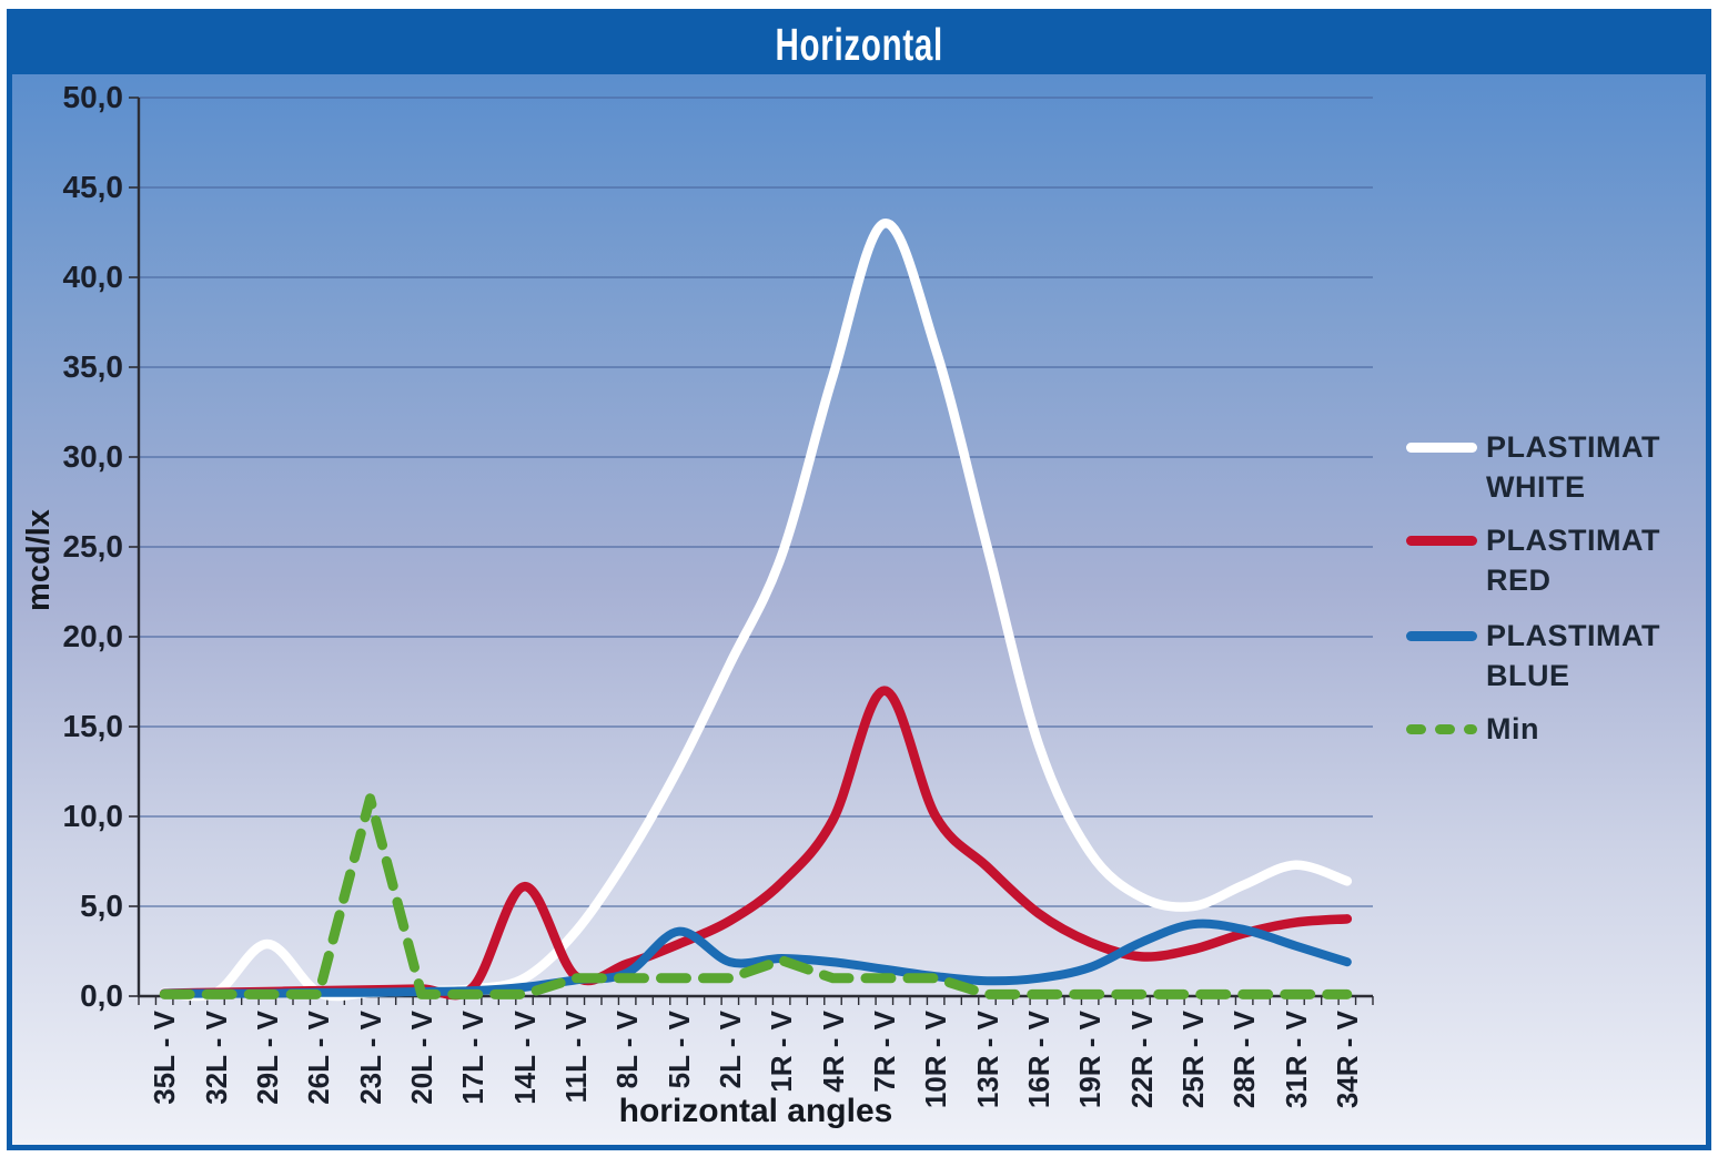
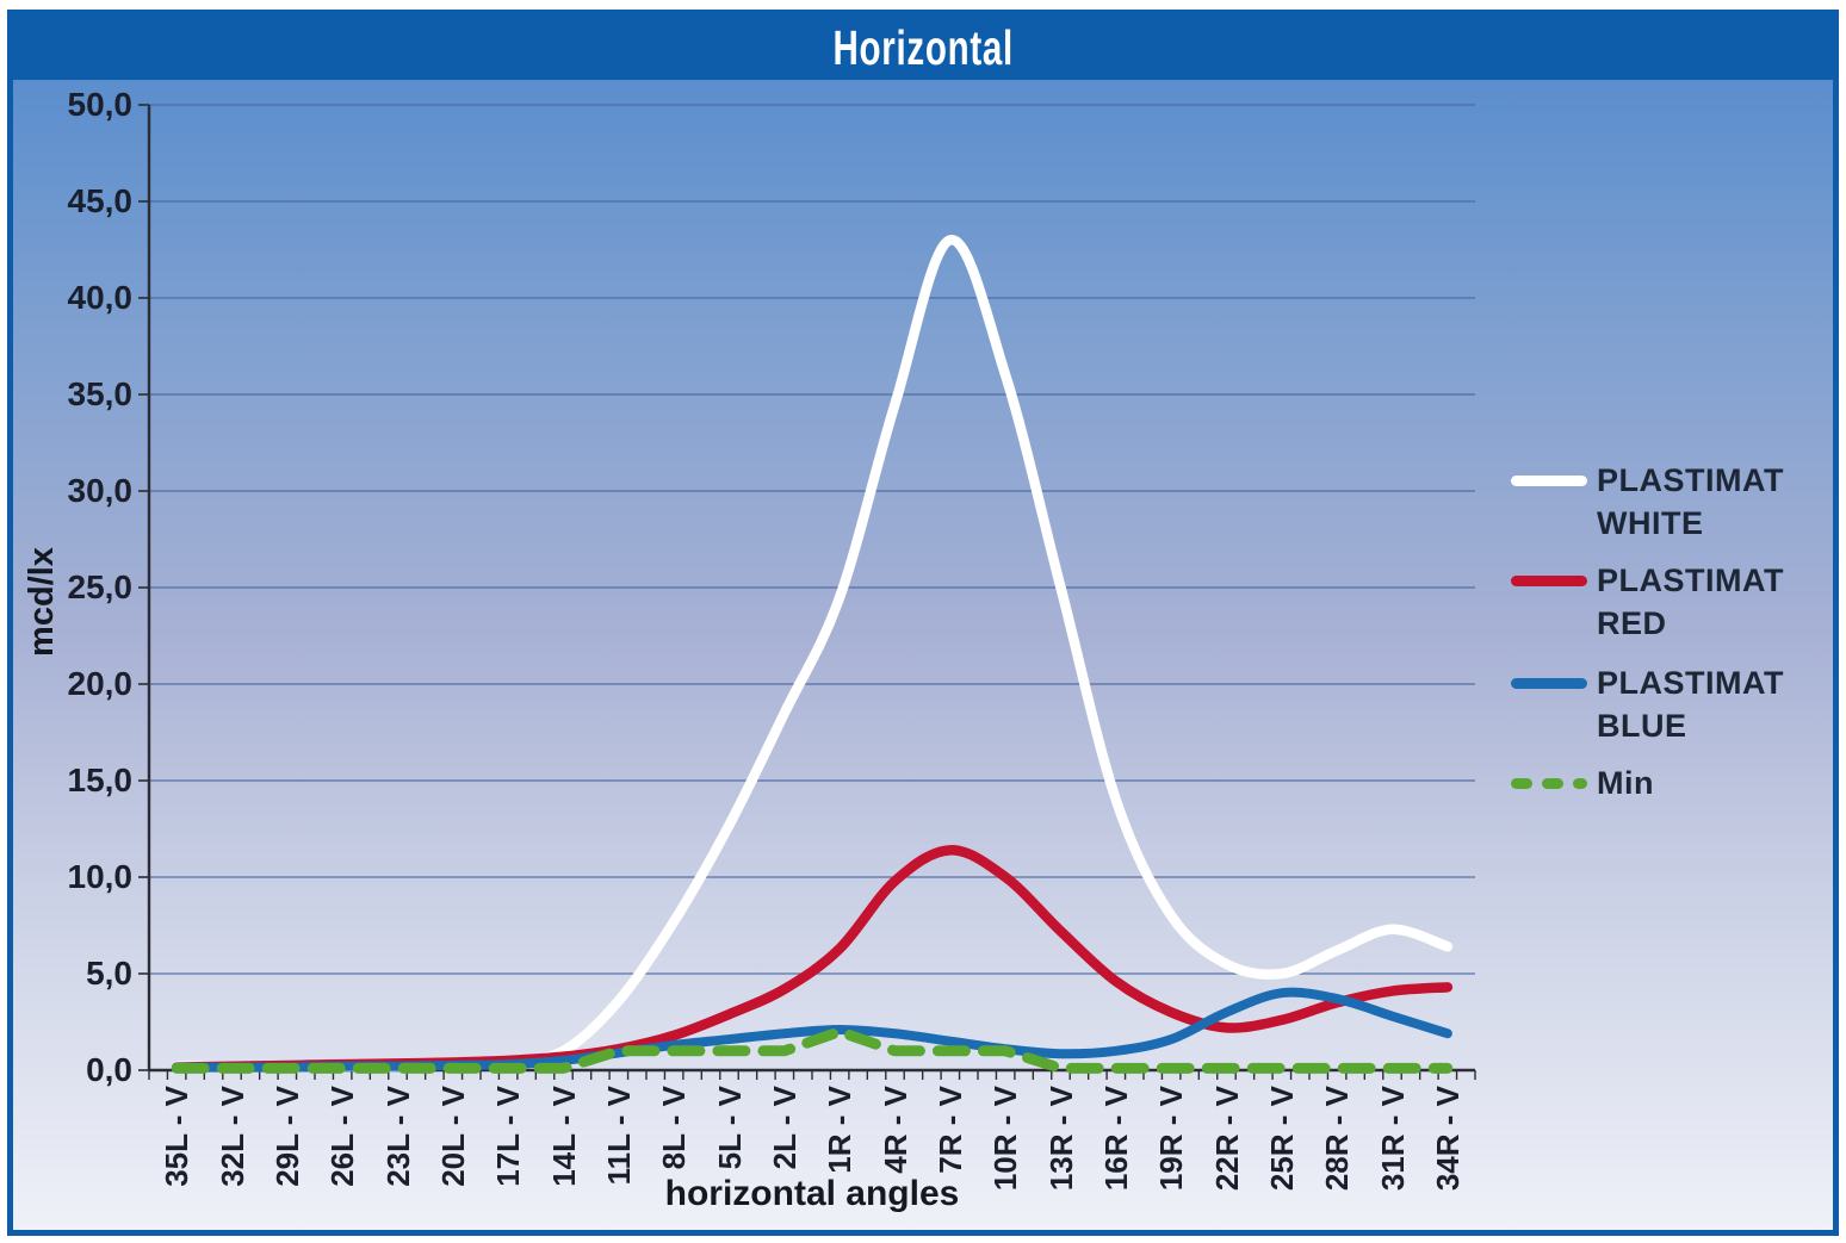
PLASTIMAT WHITE/29L - V: 2,9 -> 0,2
Min/23L - V: 11,0 -> 0,1
PLASTIMAT RED/14L - V: 6,1 -> 0,7
PLASTIMAT BLUE/5L - V: 3,6 -> 1,6
PLASTIMAT RED/7R - V: 17,0 -> 11,4
